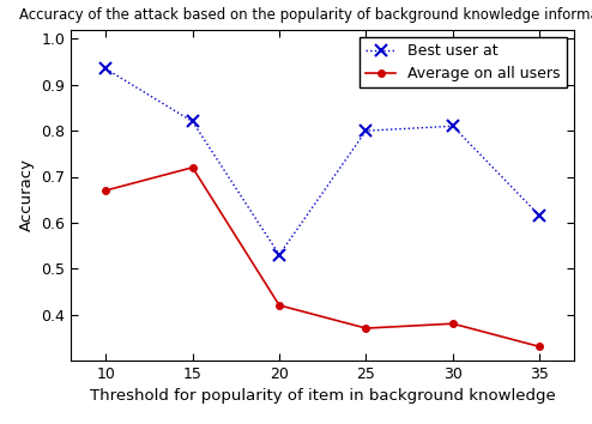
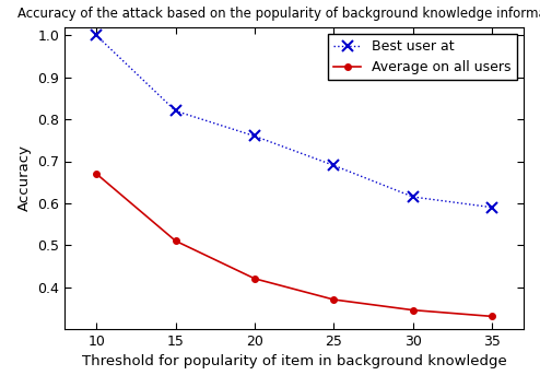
Best user at/10: 0.935 -> 1.000
Average on all users/15: 0.720 -> 0.510
Best user at/20: 0.530 -> 0.760
Best user at/25: 0.800 -> 0.690
Best user at/30: 0.810 -> 0.615
Average on all users/30: 0.380 -> 0.345
Best user at/35: 0.615 -> 0.590
